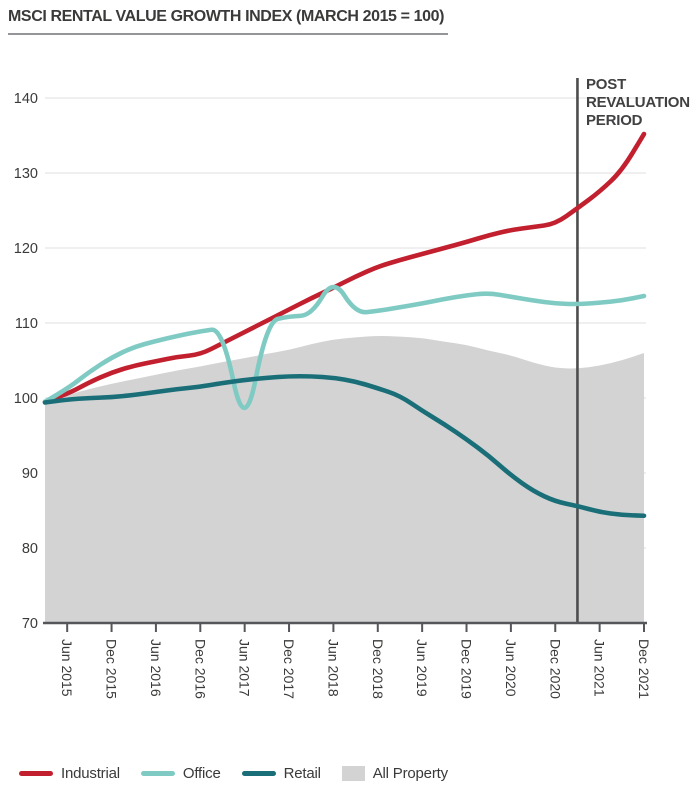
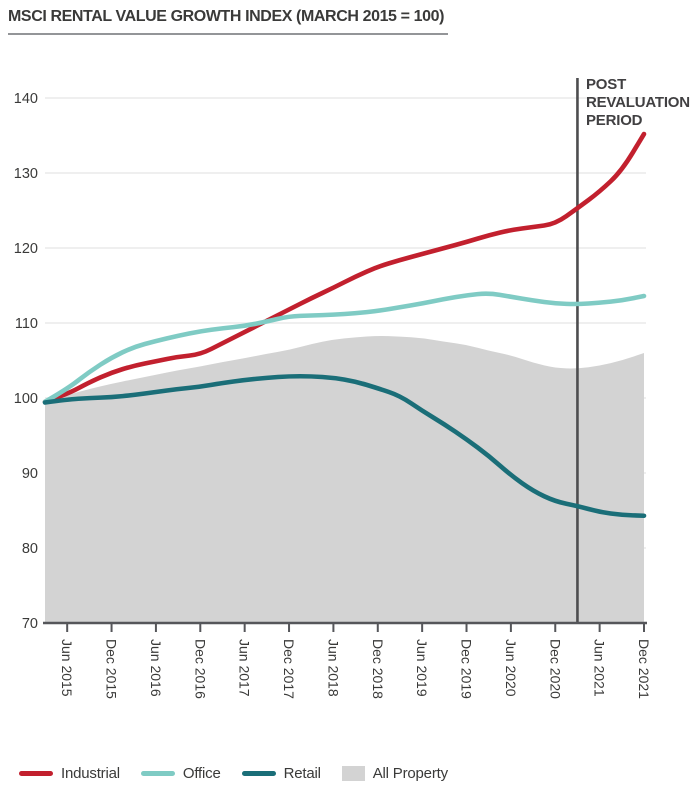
Office/Jun 2017: 95 -> 110
Office/Jun 2018: 116 -> 111
